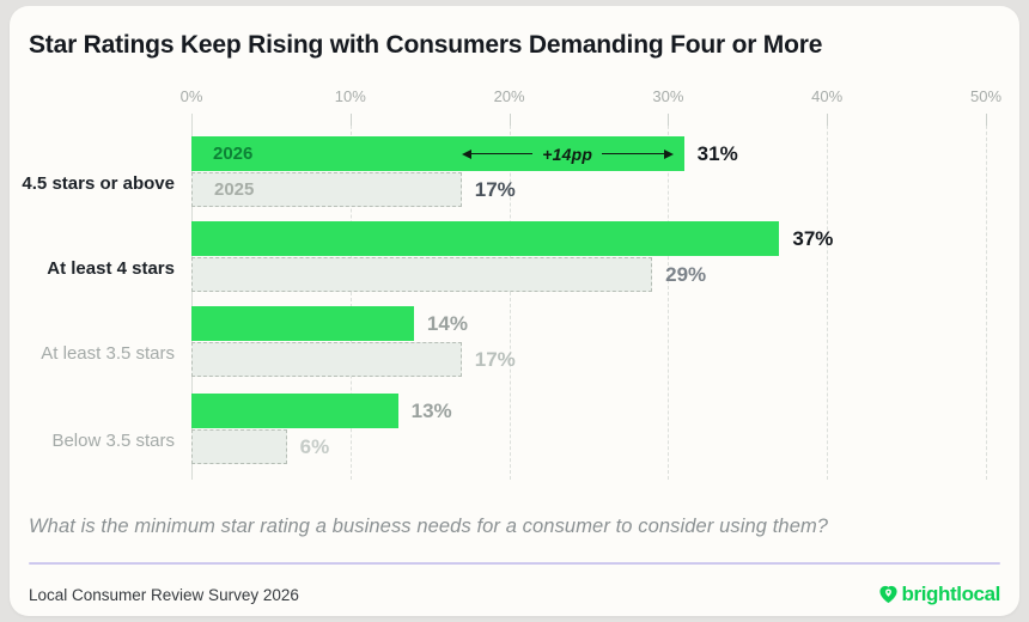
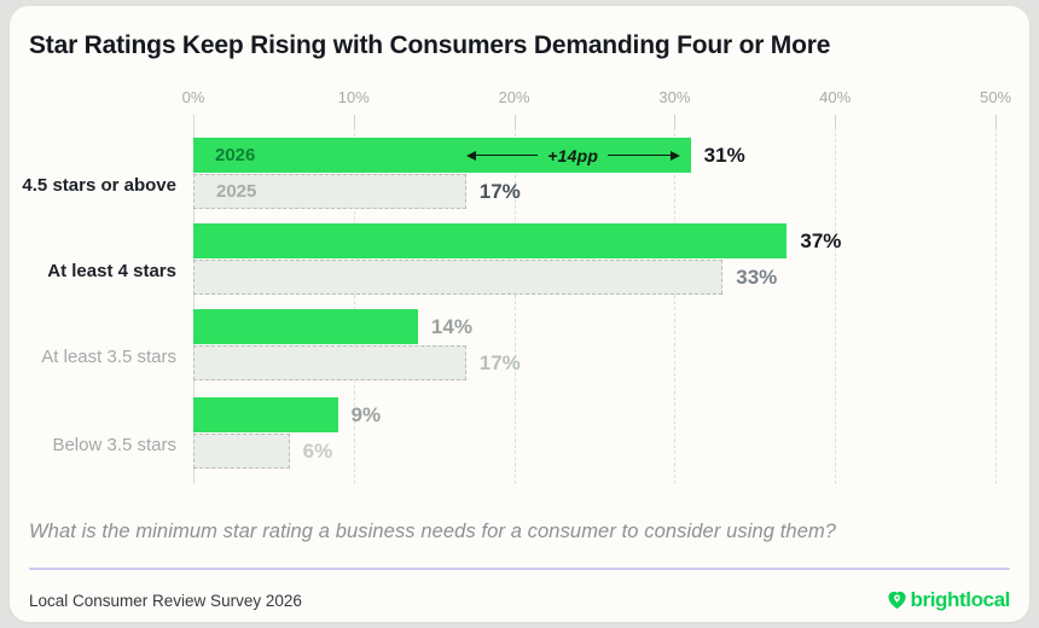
2025/At least 4 stars: 29% -> 33%
2026/Below 3.5 stars: 13% -> 9%
